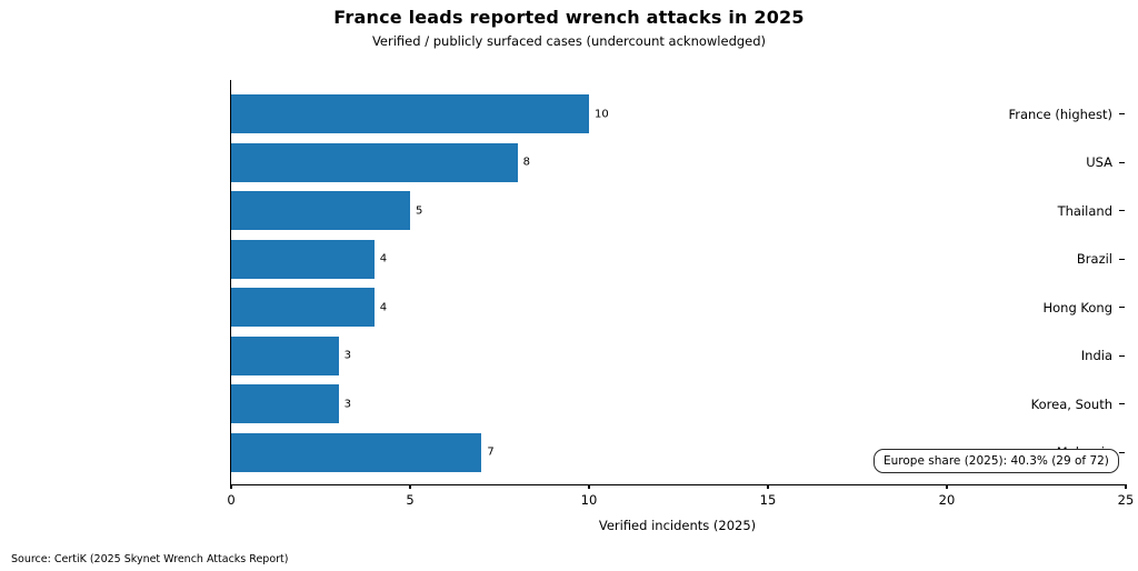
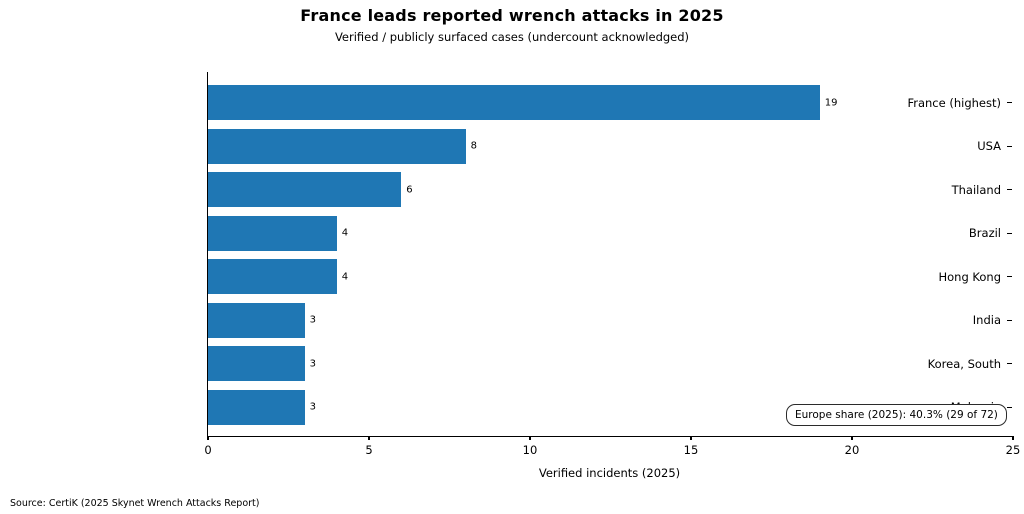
France (highest): 10 -> 19
Thailand: 5 -> 6
Malaysia: 7 -> 3
